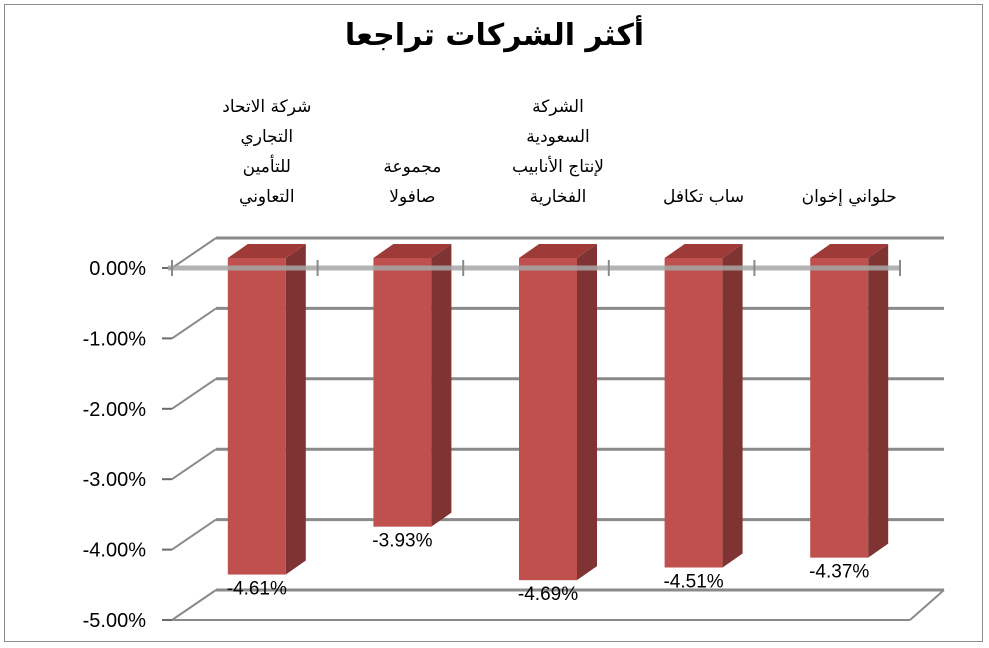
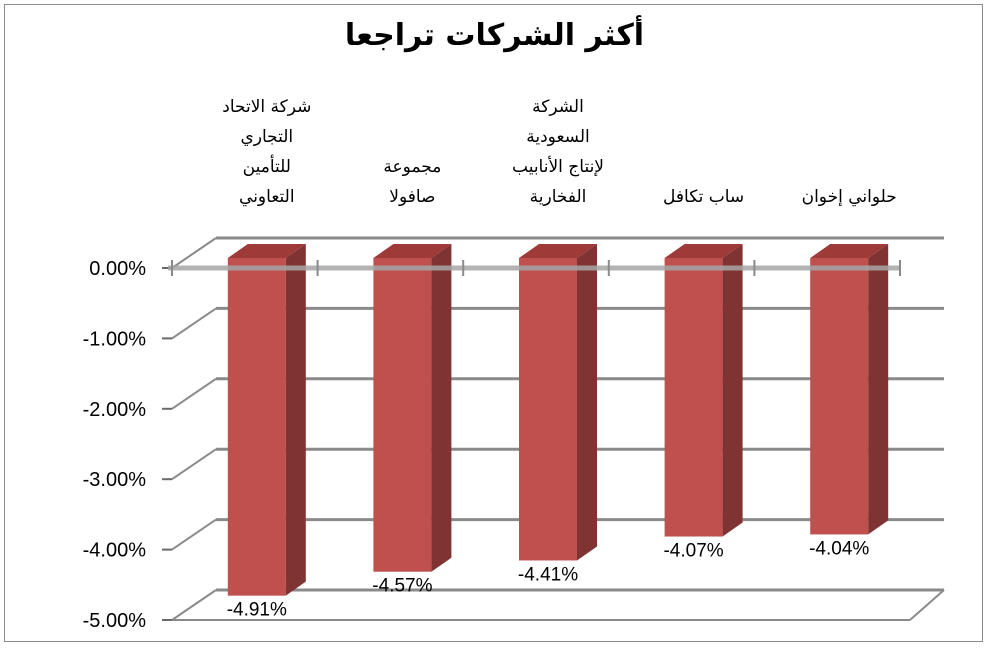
شركة الاتحاد التجاري للتأمين التعاوني: -4.61% -> -4.91%
مجموعة صافولا: -3.93% -> -4.57%
الشركة السعودية لإنتاج الأنابيب الفخارية: -4.69% -> -4.41%
ساب تكافل: -4.51% -> -4.07%
حلواني إخوان: -4.37% -> -4.04%
